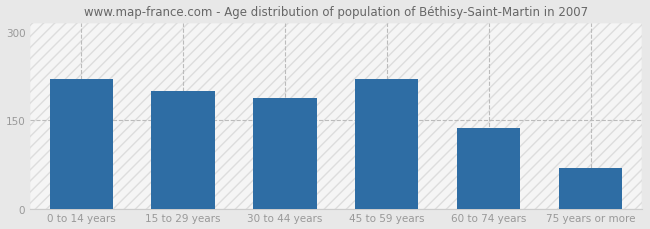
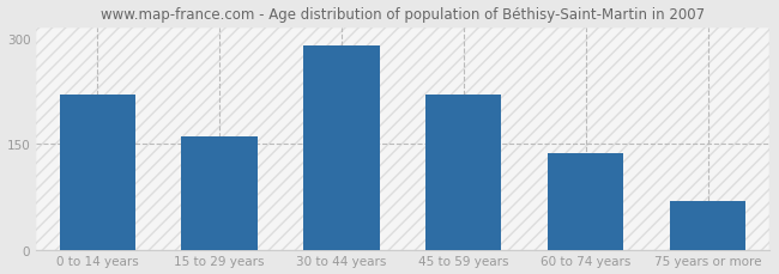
15 to 29 years: 200 -> 160
30 to 44 years: 188 -> 290
